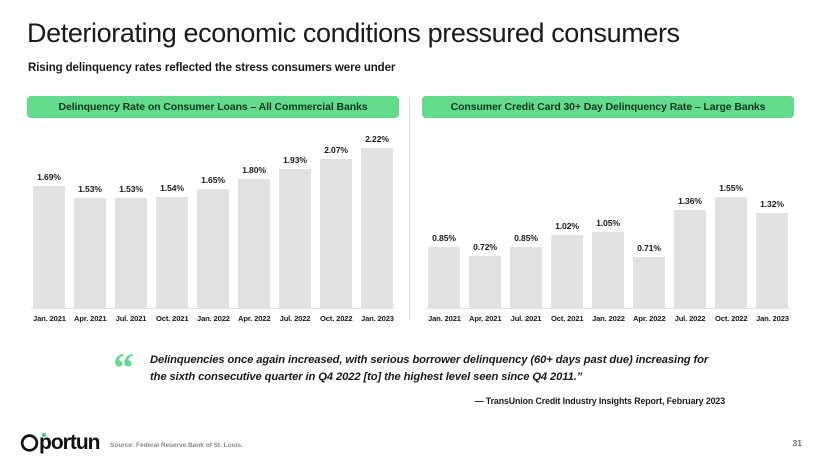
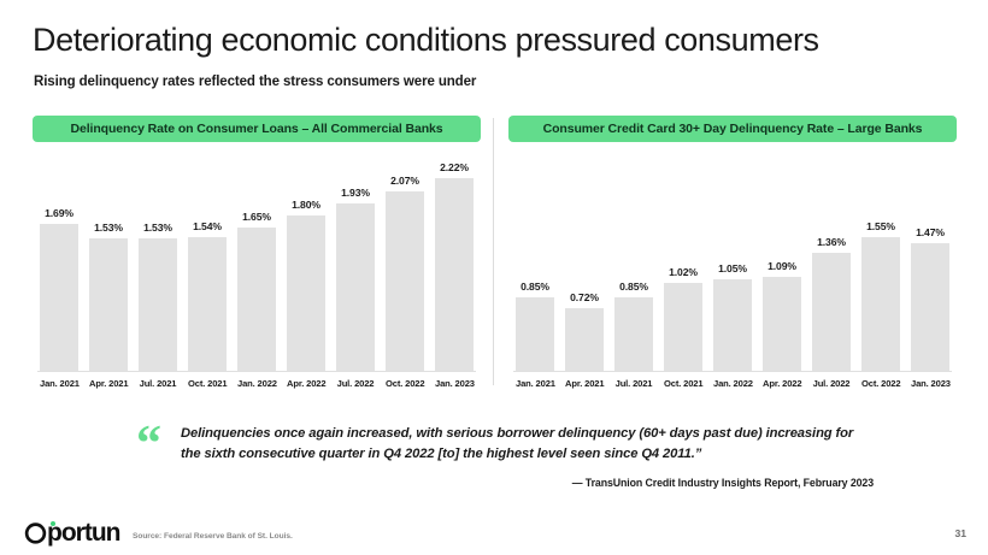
Consumer Credit Card 30+ Day Delinquency Rate – Large Banks/Apr. 2022: 0.71% -> 1.09%
Consumer Credit Card 30+ Day Delinquency Rate – Large Banks/Jan. 2023: 1.32% -> 1.47%
